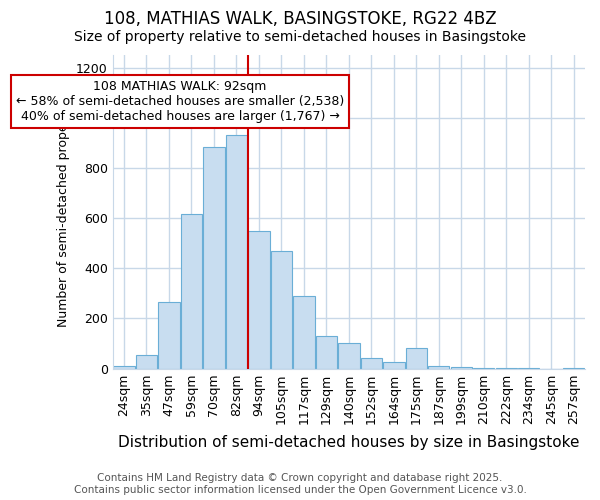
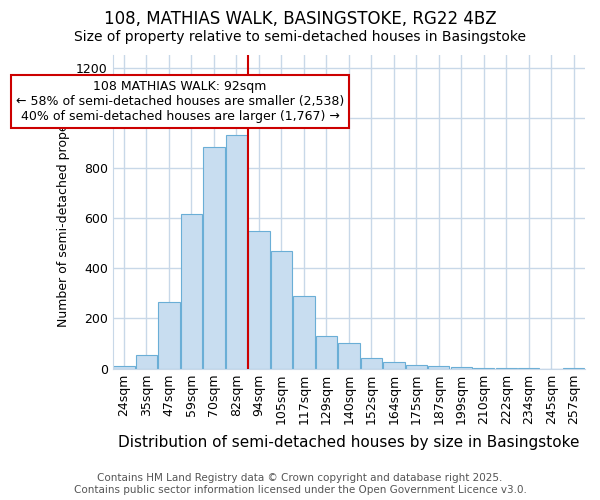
175sqm: 80 -> 15
